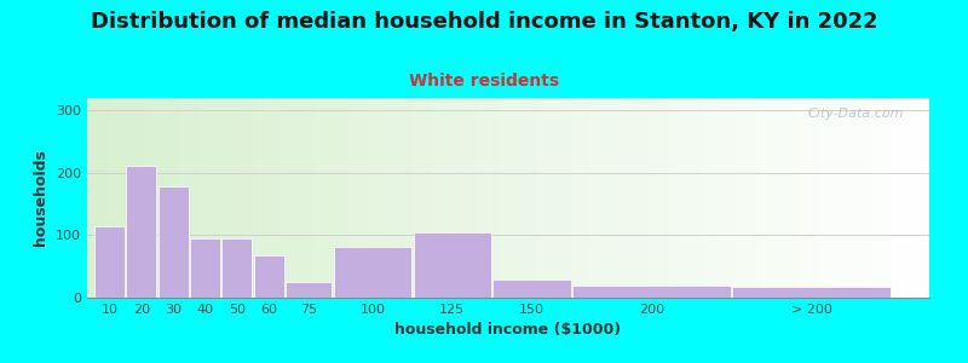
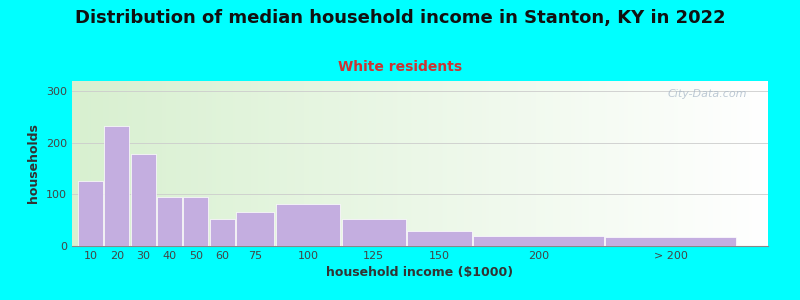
10: 114 -> 127
20: 212 -> 232
60: 68 -> 53
75: 26 -> 65
125: 104 -> 52
